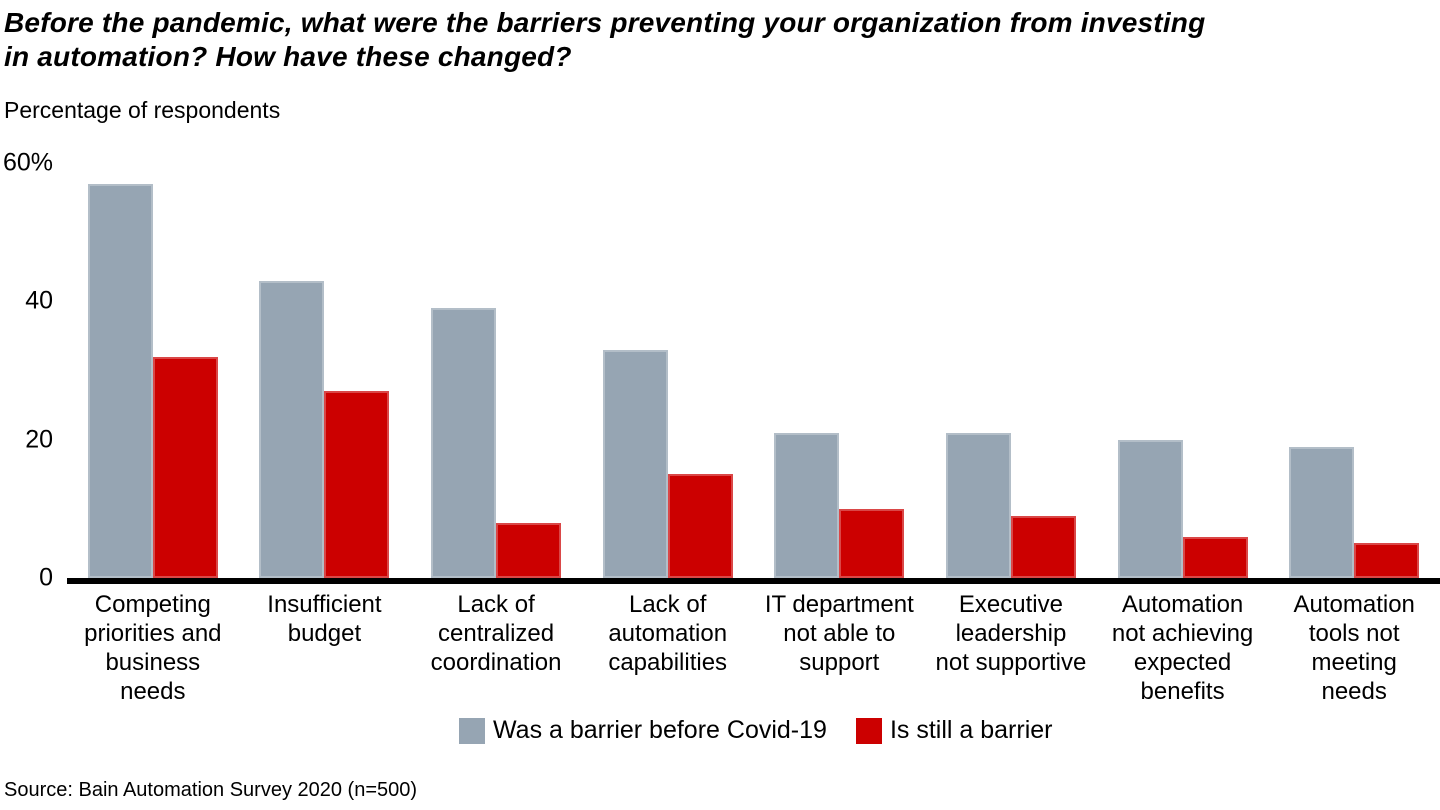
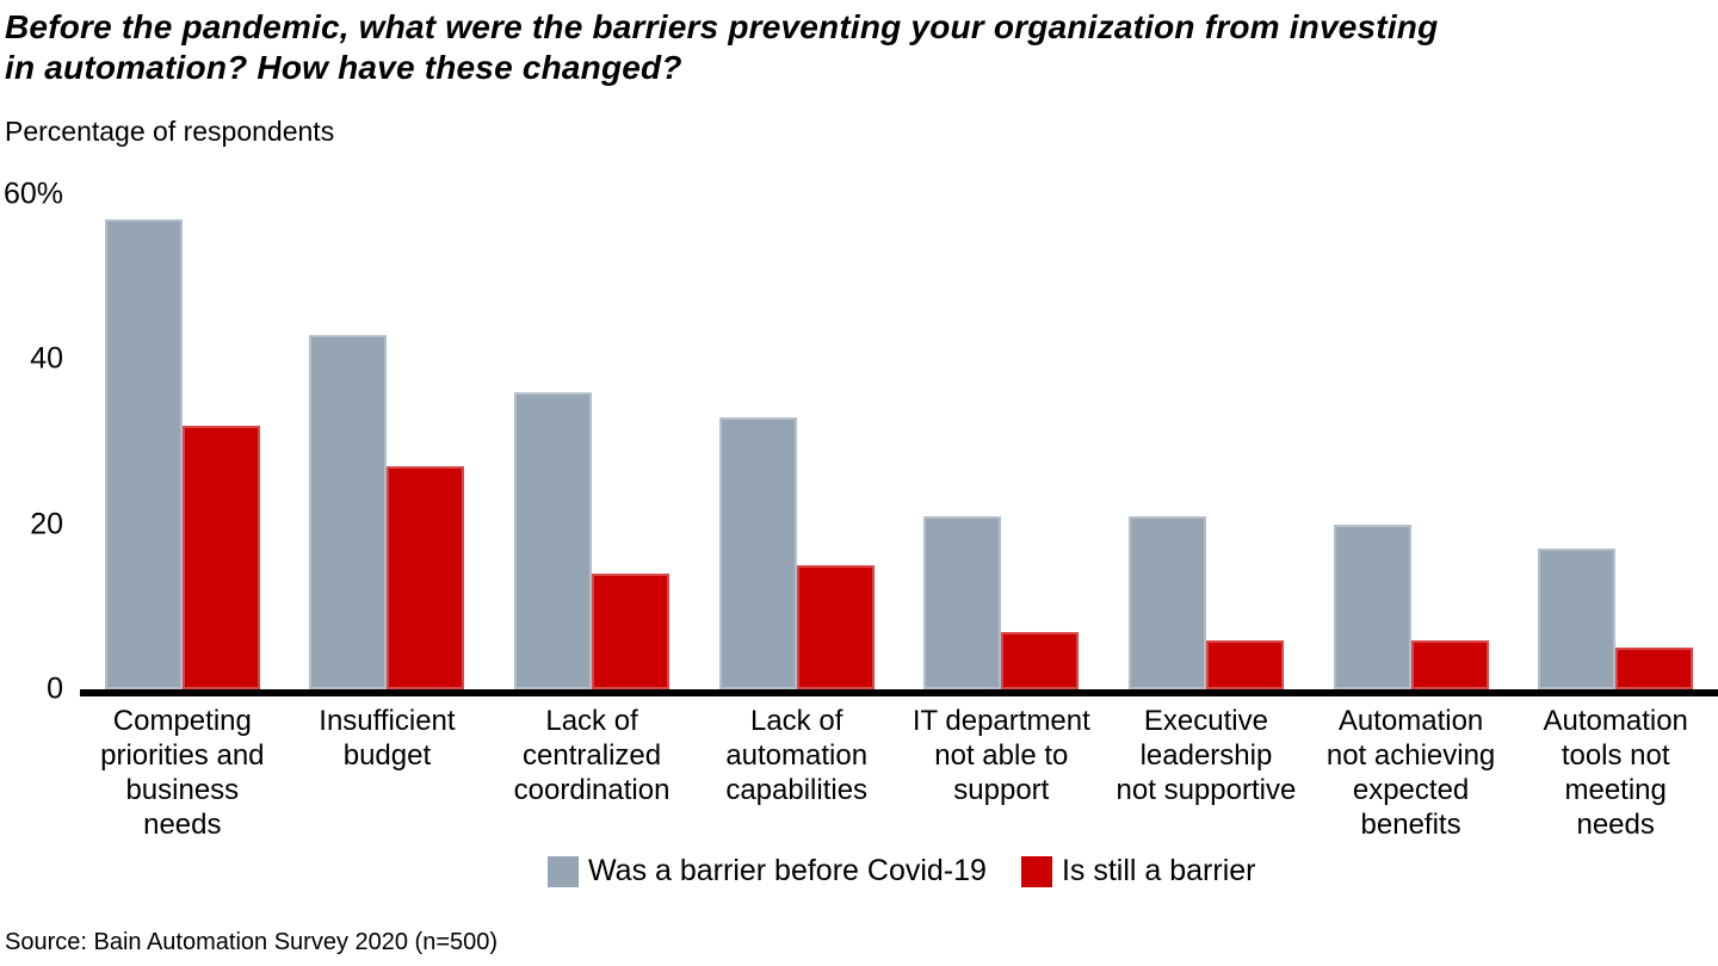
Was a barrier before Covid-19/Lack of centralized coordination: 39% -> 36%
Is still a barrier/Lack of centralized coordination: 8% -> 14%
Is still a barrier/IT department not able to support: 10% -> 7%
Is still a barrier/Executive leadership not supportive: 9% -> 6%
Was a barrier before Covid-19/Automation tools not meeting needs: 19% -> 17%
